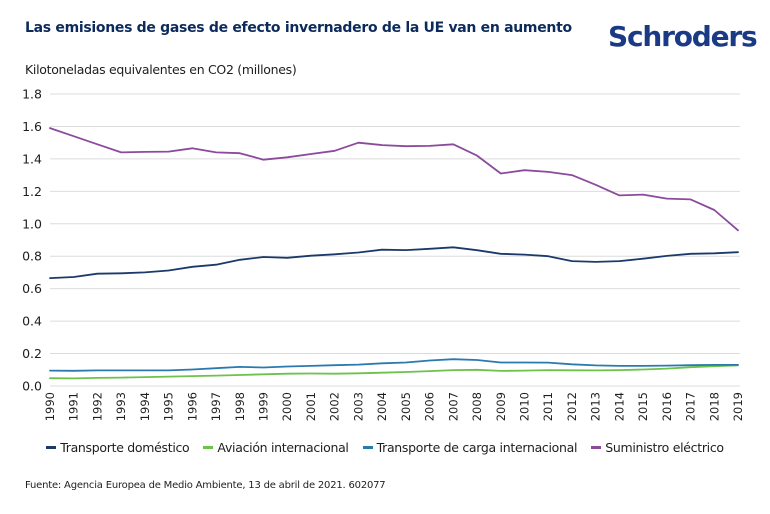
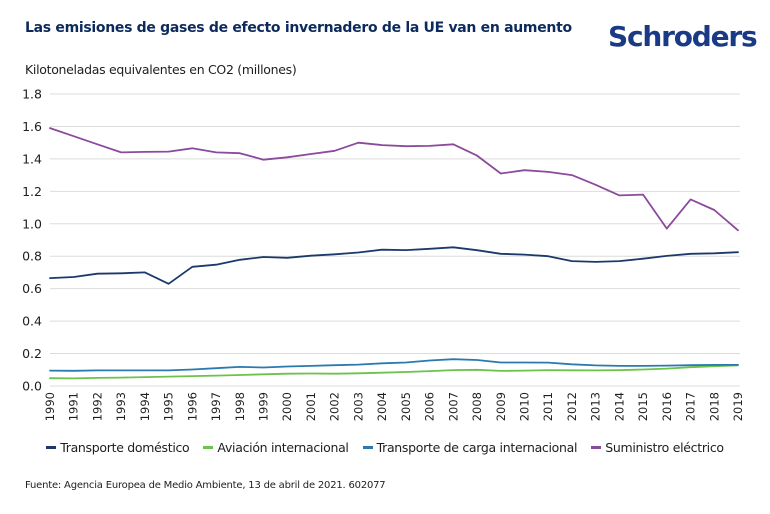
Transporte doméstico/1995: 0.71 -> 0.63
Suministro eléctrico/2016: 1.16 -> 0.97
